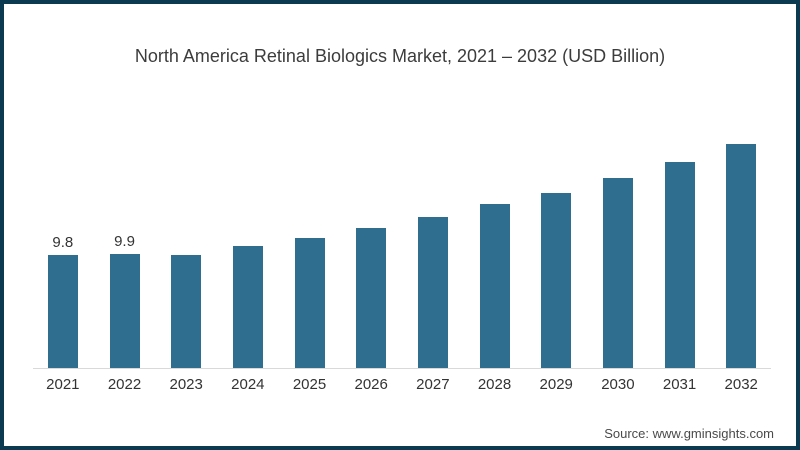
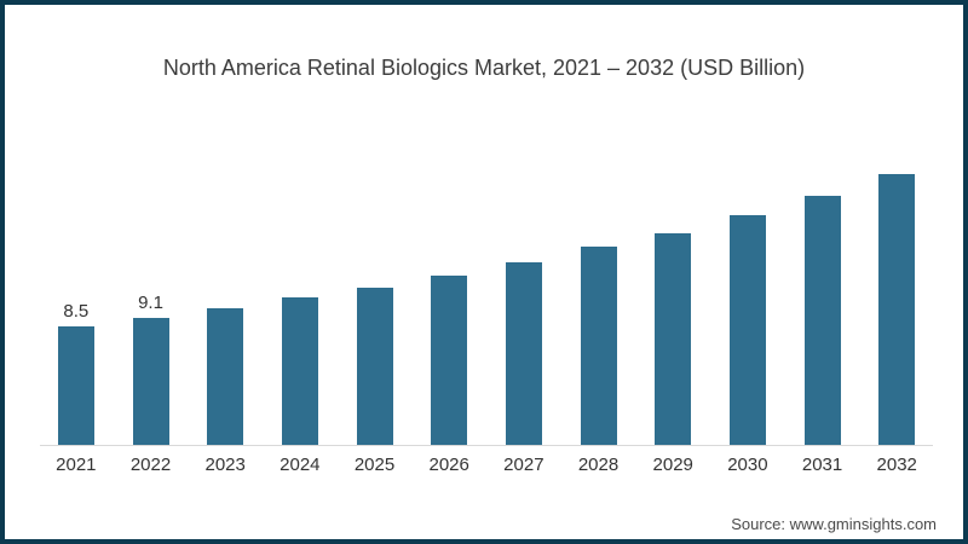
2021: 9.8 -> 8.5
2022: 9.9 -> 9.1
